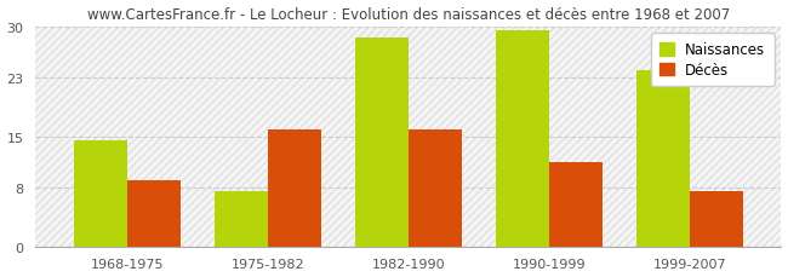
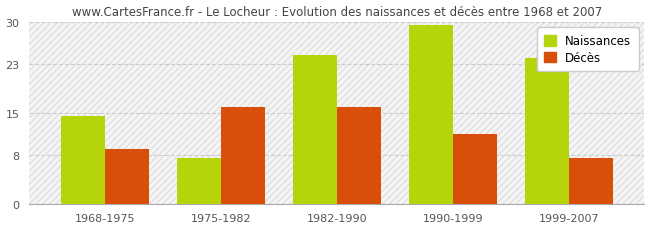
Naissances/1982-1990: 28.4 -> 24.5
